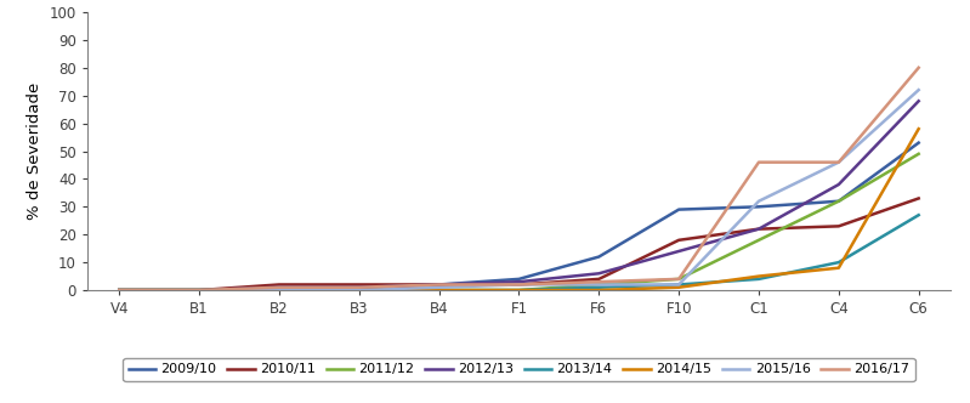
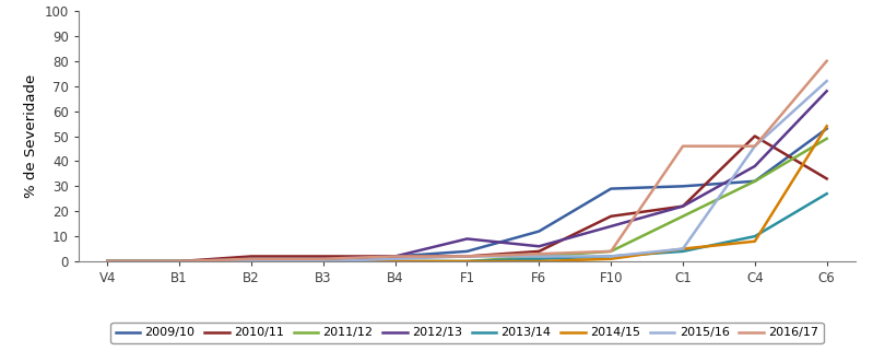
2012/13/F1: 3 -> 9
2015/16/C1: 32 -> 5
2010/11/C4: 23 -> 50
2014/15/C6: 58 -> 54
